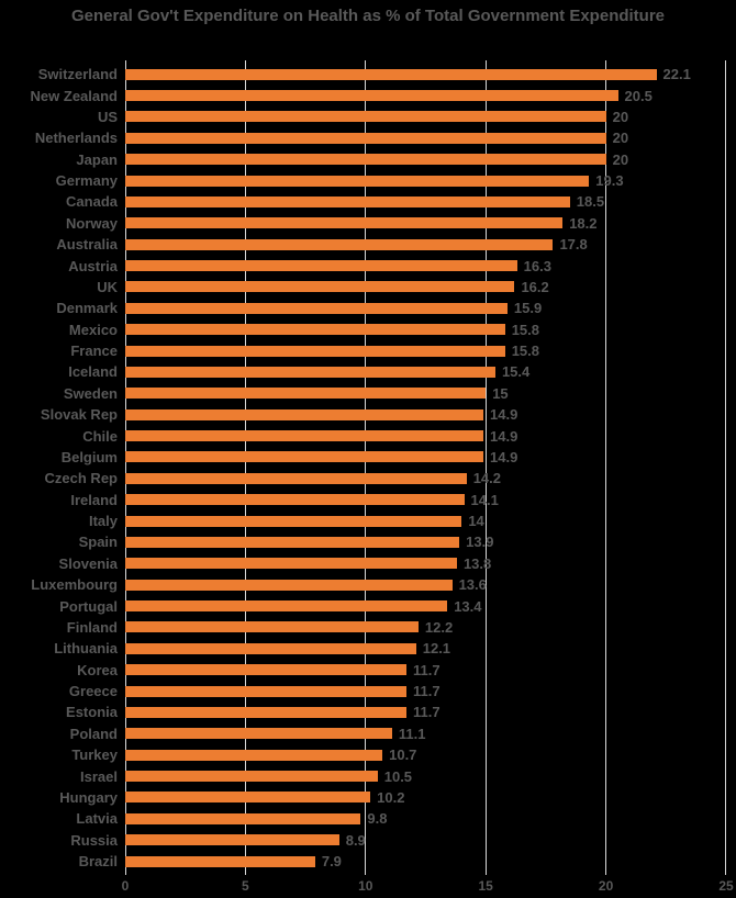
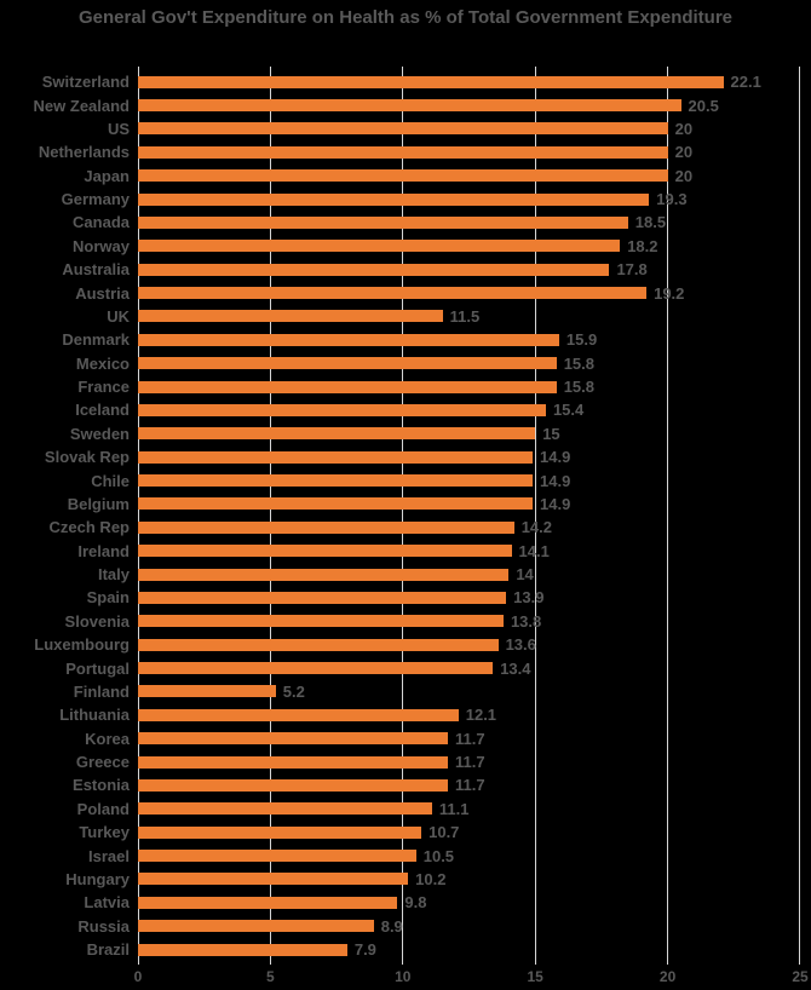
Austria: 16.3 -> 19.2
UK: 16.2 -> 11.5
Finland: 12.2 -> 5.2
